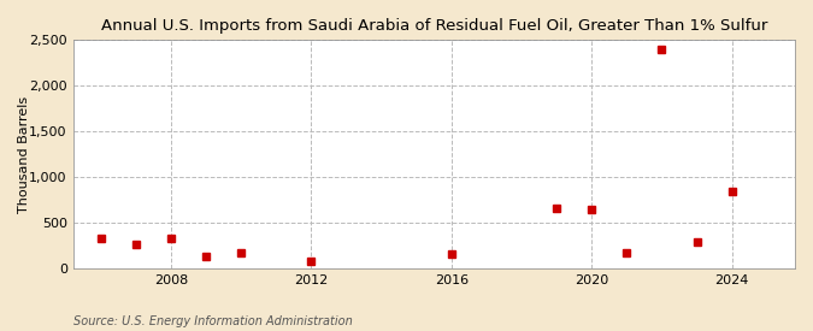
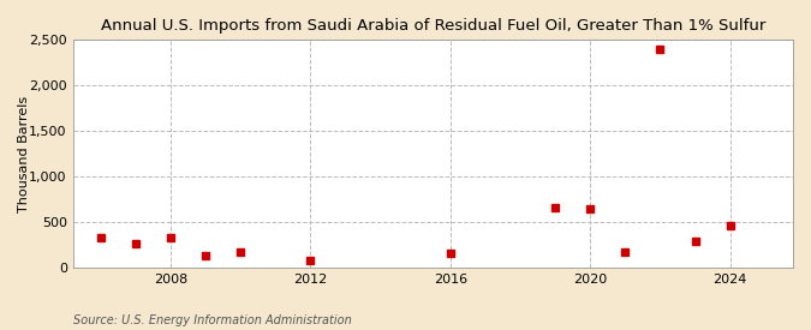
2024: 840 -> 460
